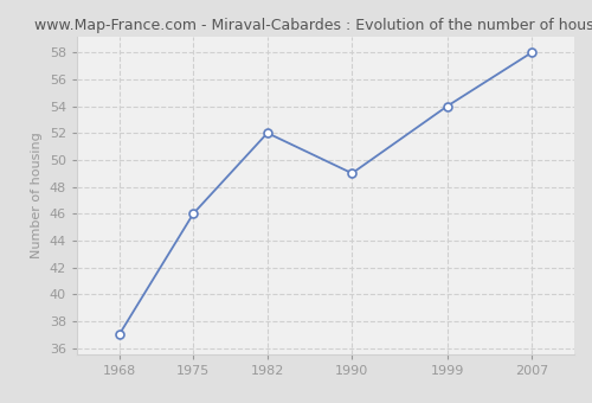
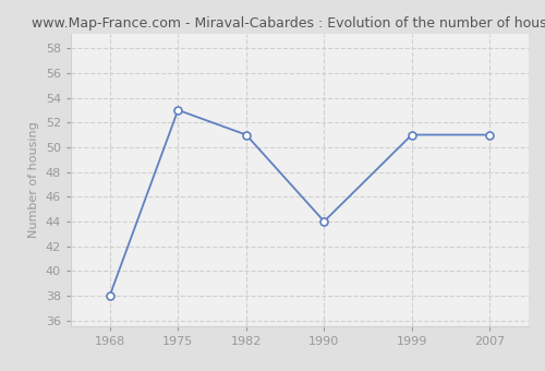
1968: 37 -> 38
1975: 46 -> 53
1982: 52 -> 51
1990: 49 -> 44
1999: 54 -> 51
2007: 58 -> 51
